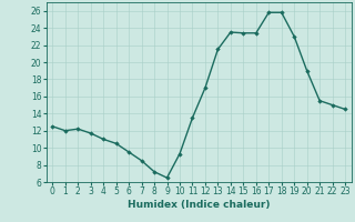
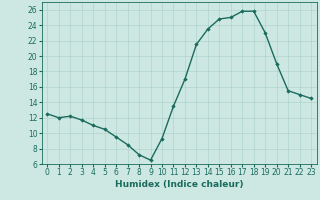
15: 23.4 -> 24.8
16: 23.4 -> 25.0
